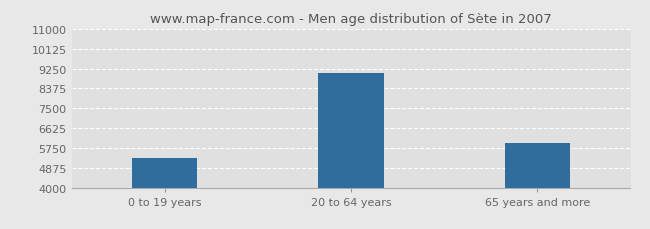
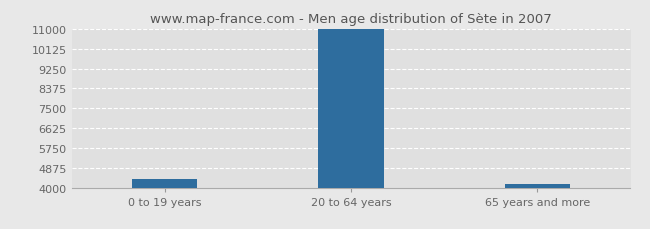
0 to 19 years: 5300 -> 4400
20 to 64 years: 9050 -> 10980
65 years and more: 5950 -> 4180
